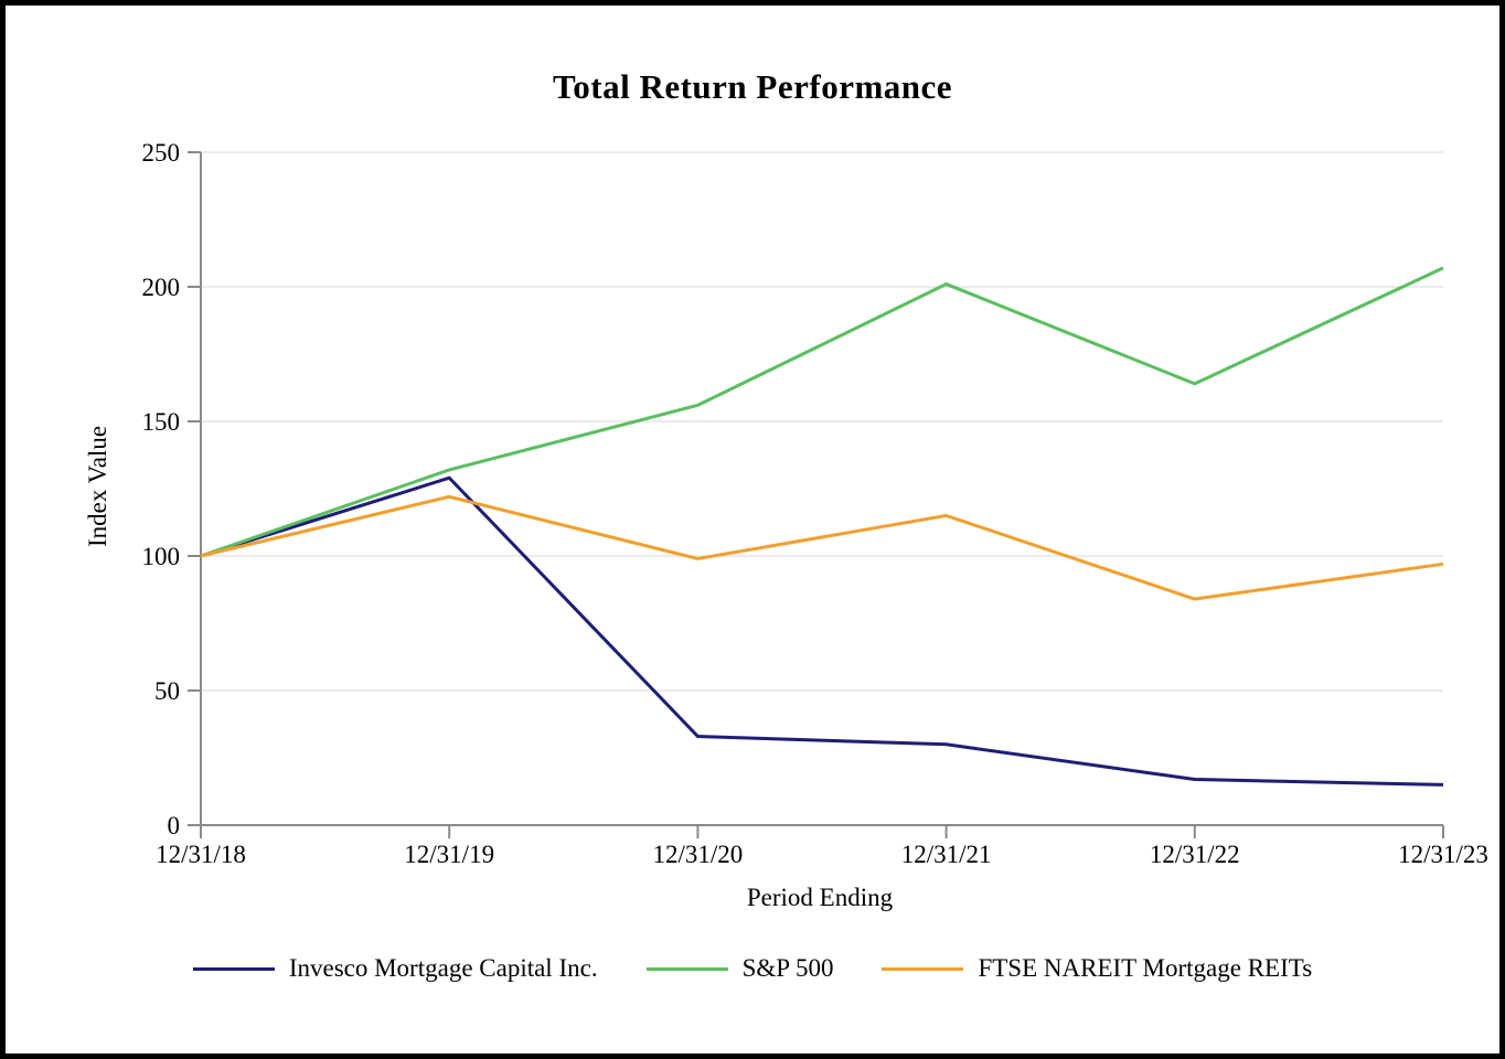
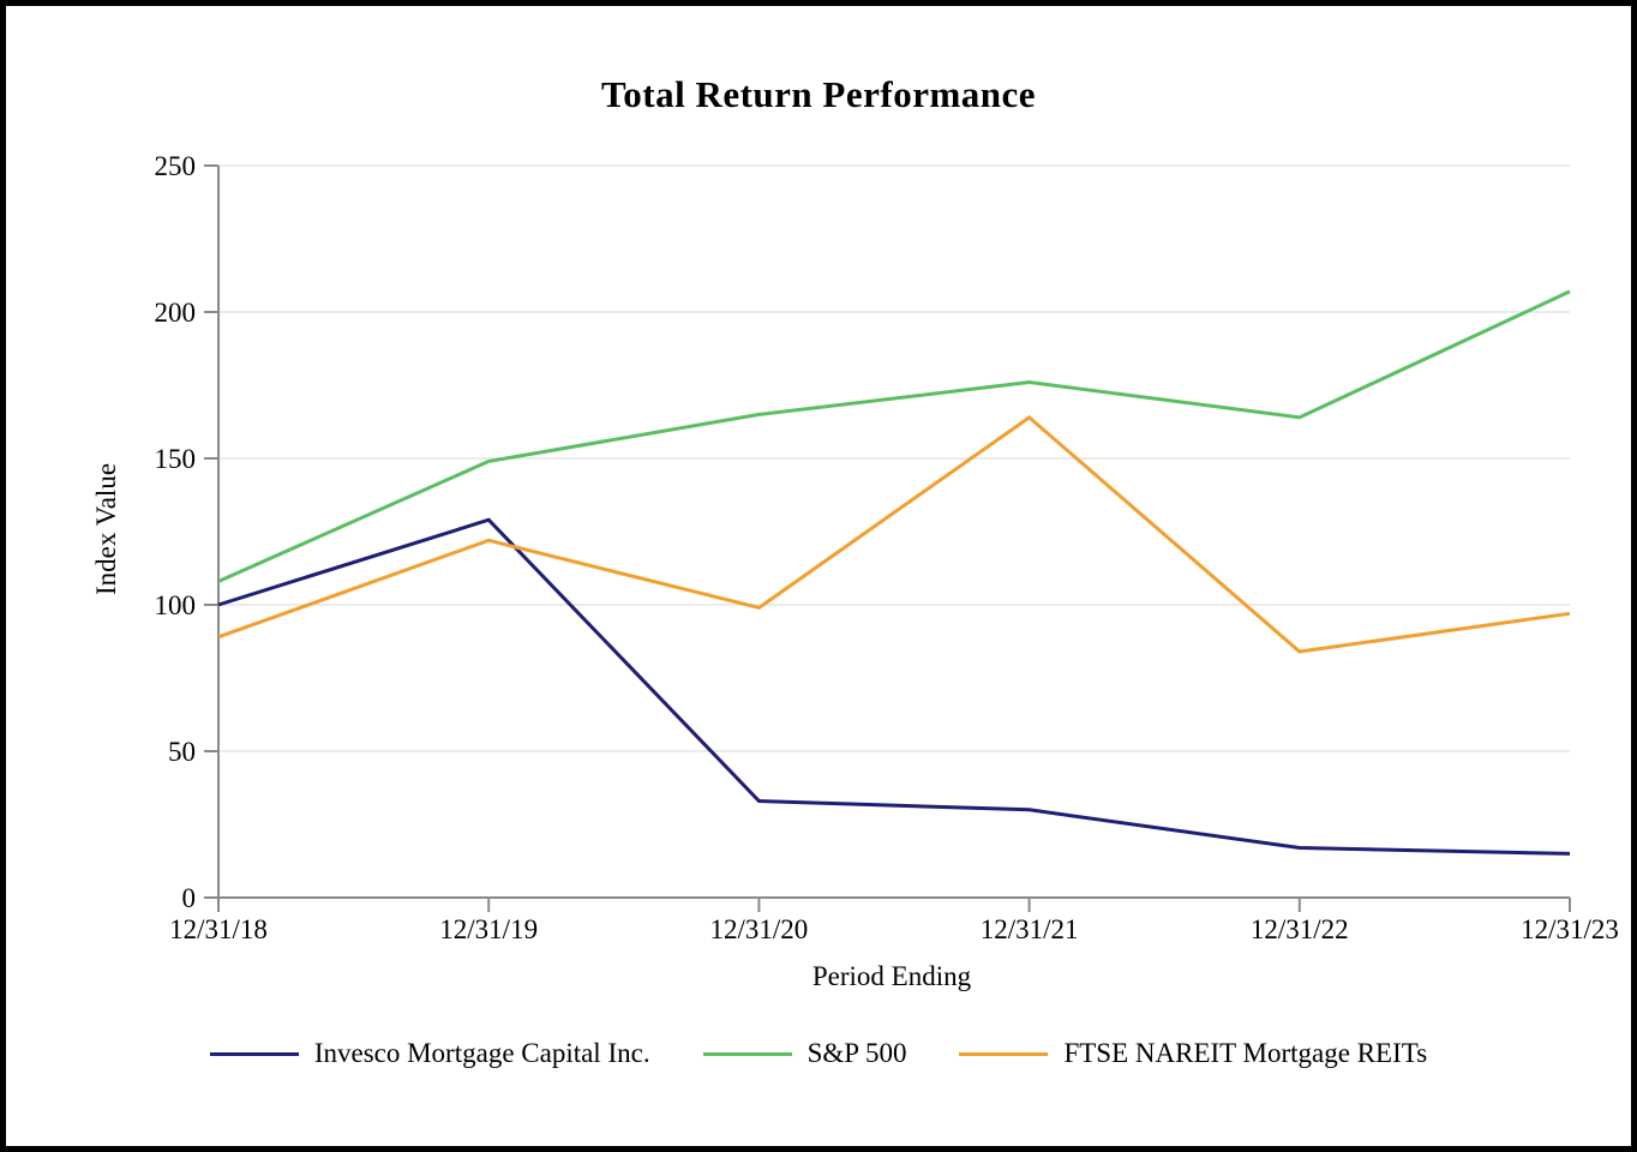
S&P 500/12/31/18: 100 -> 108
FTSE NAREIT Mortgage REITs/12/31/18: 100 -> 89
S&P 500/12/31/19: 132 -> 149
S&P 500/12/31/20: 156 -> 165
S&P 500/12/31/21: 201 -> 176
FTSE NAREIT Mortgage REITs/12/31/21: 115 -> 164
